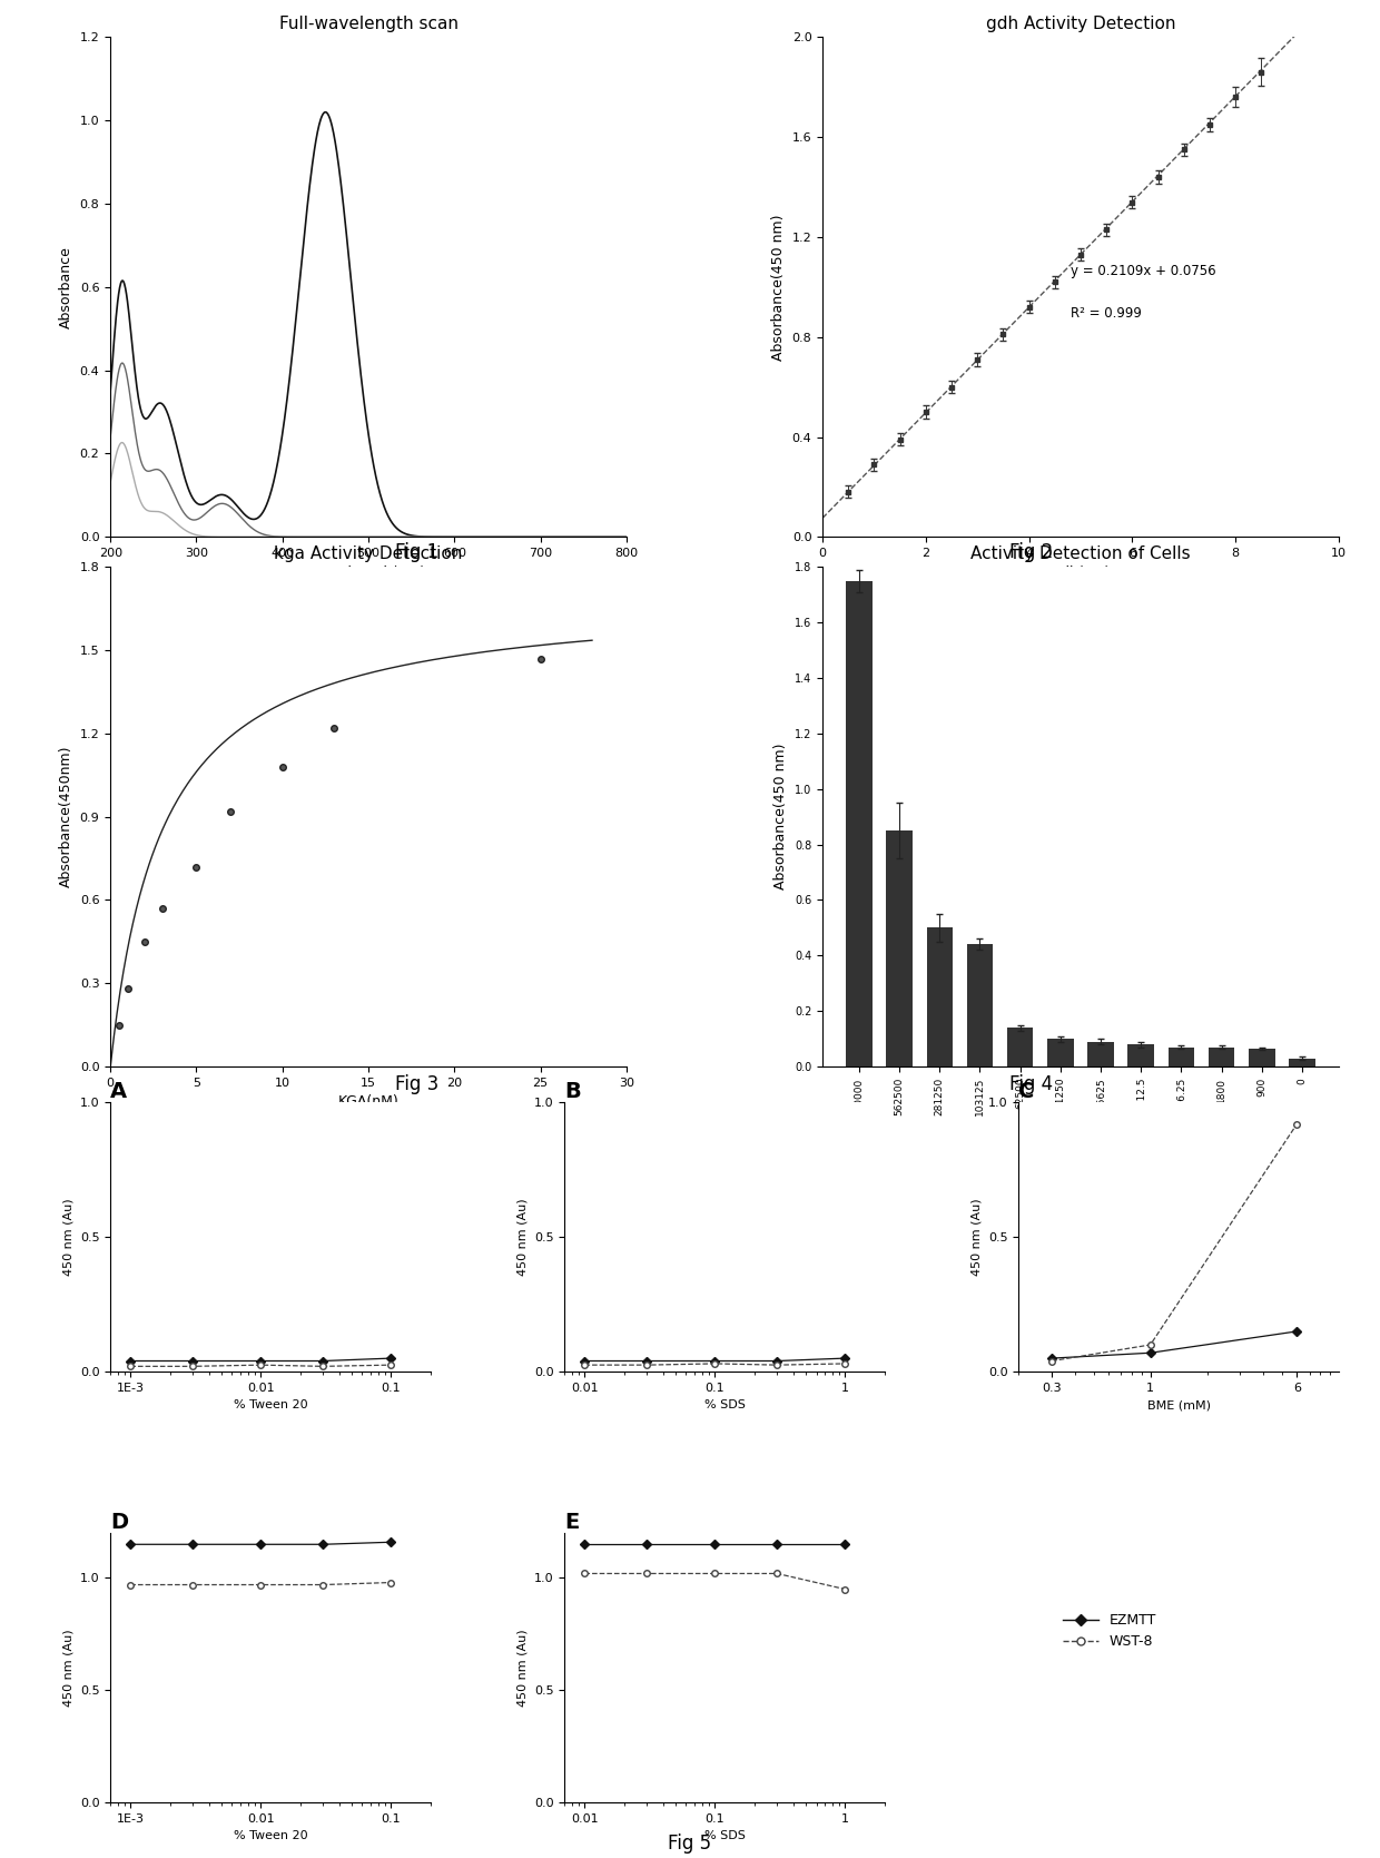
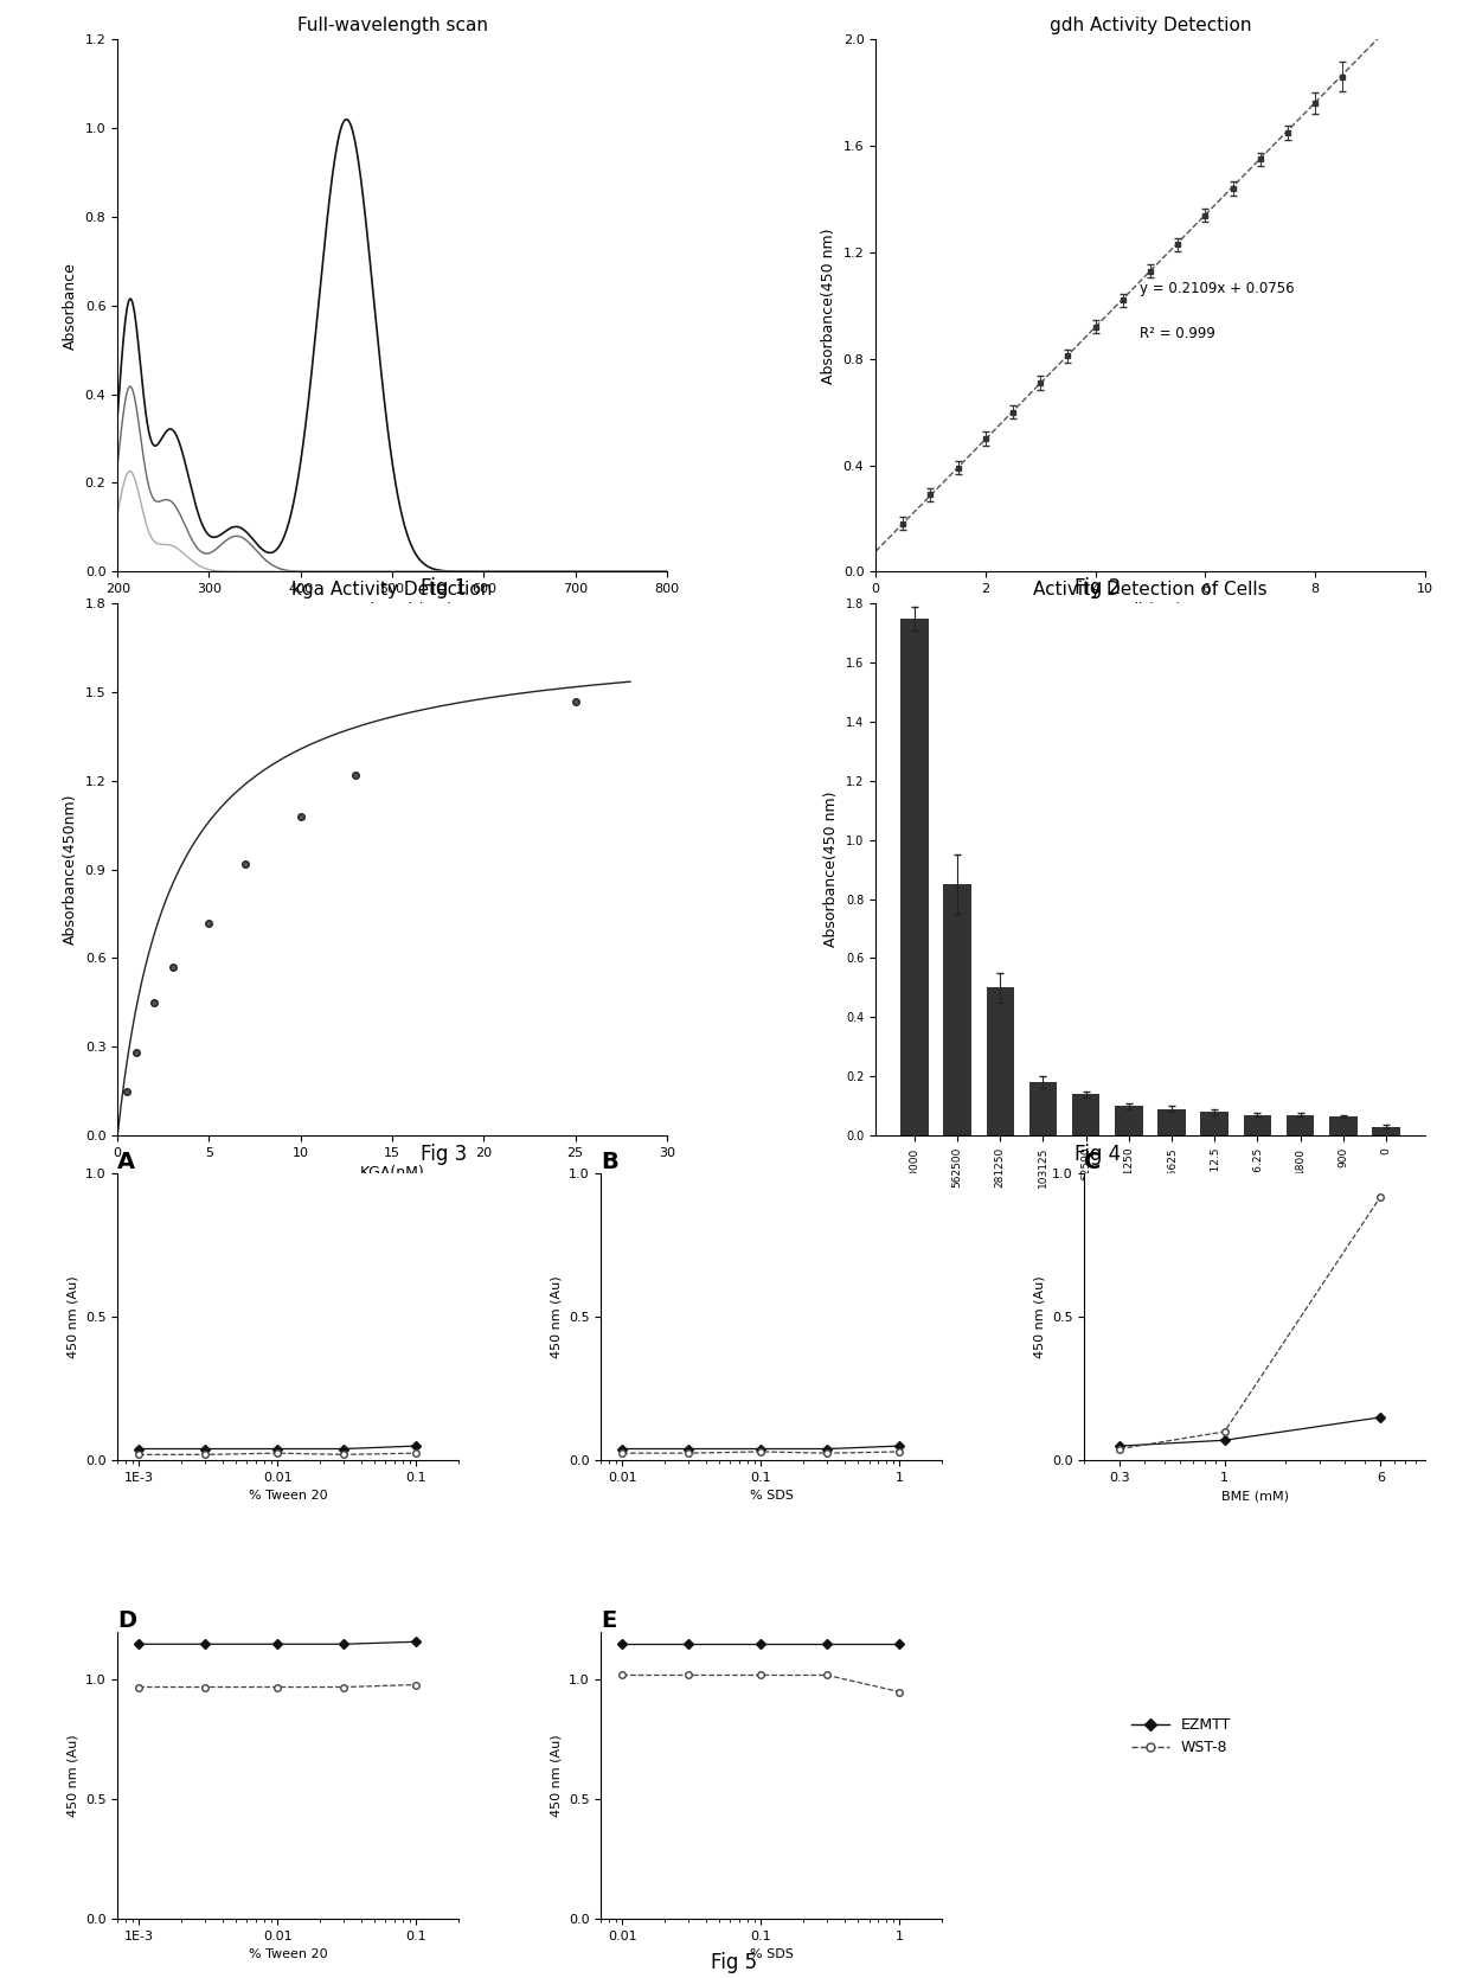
103125: 0.440 -> 0.180
